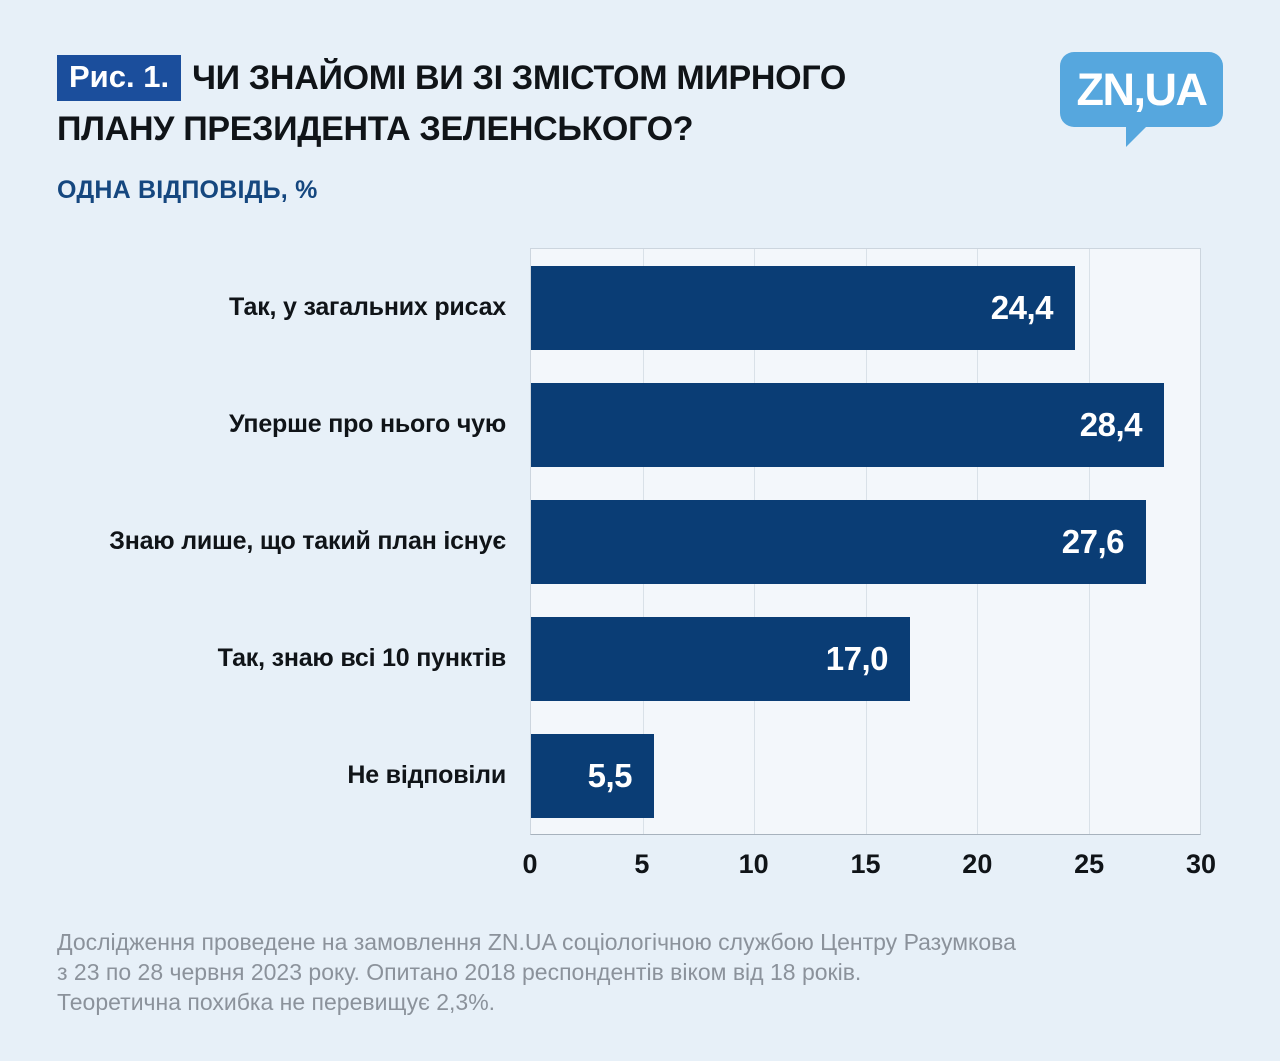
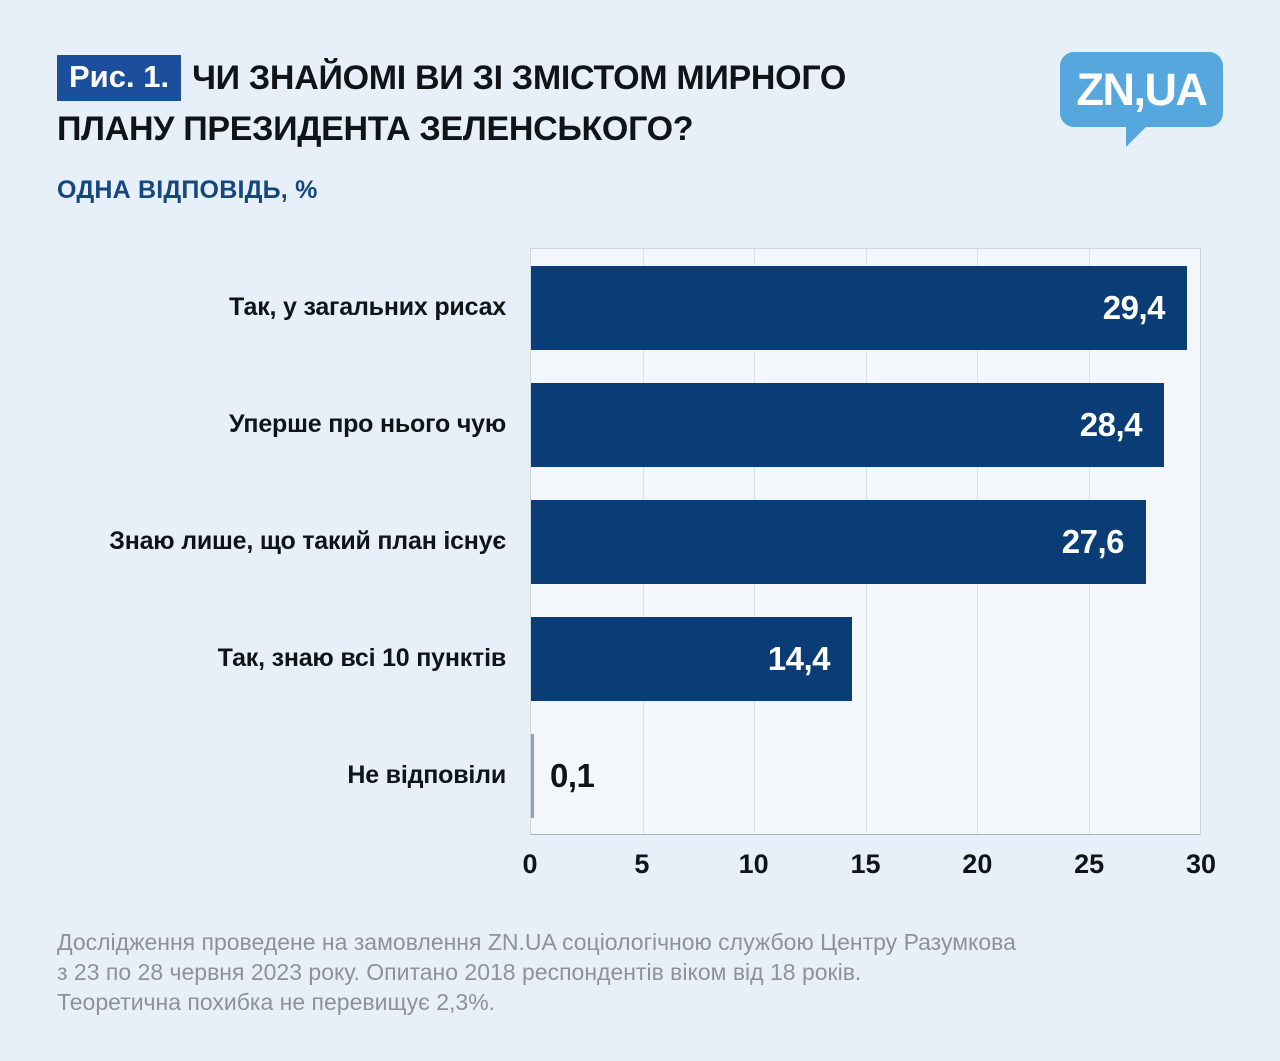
Так, у загальних рисах: 24,4 -> 29,4
Так, знаю всі 10 пунктів: 17,0 -> 14,4
Не відповіли: 5,5 -> 0,1
